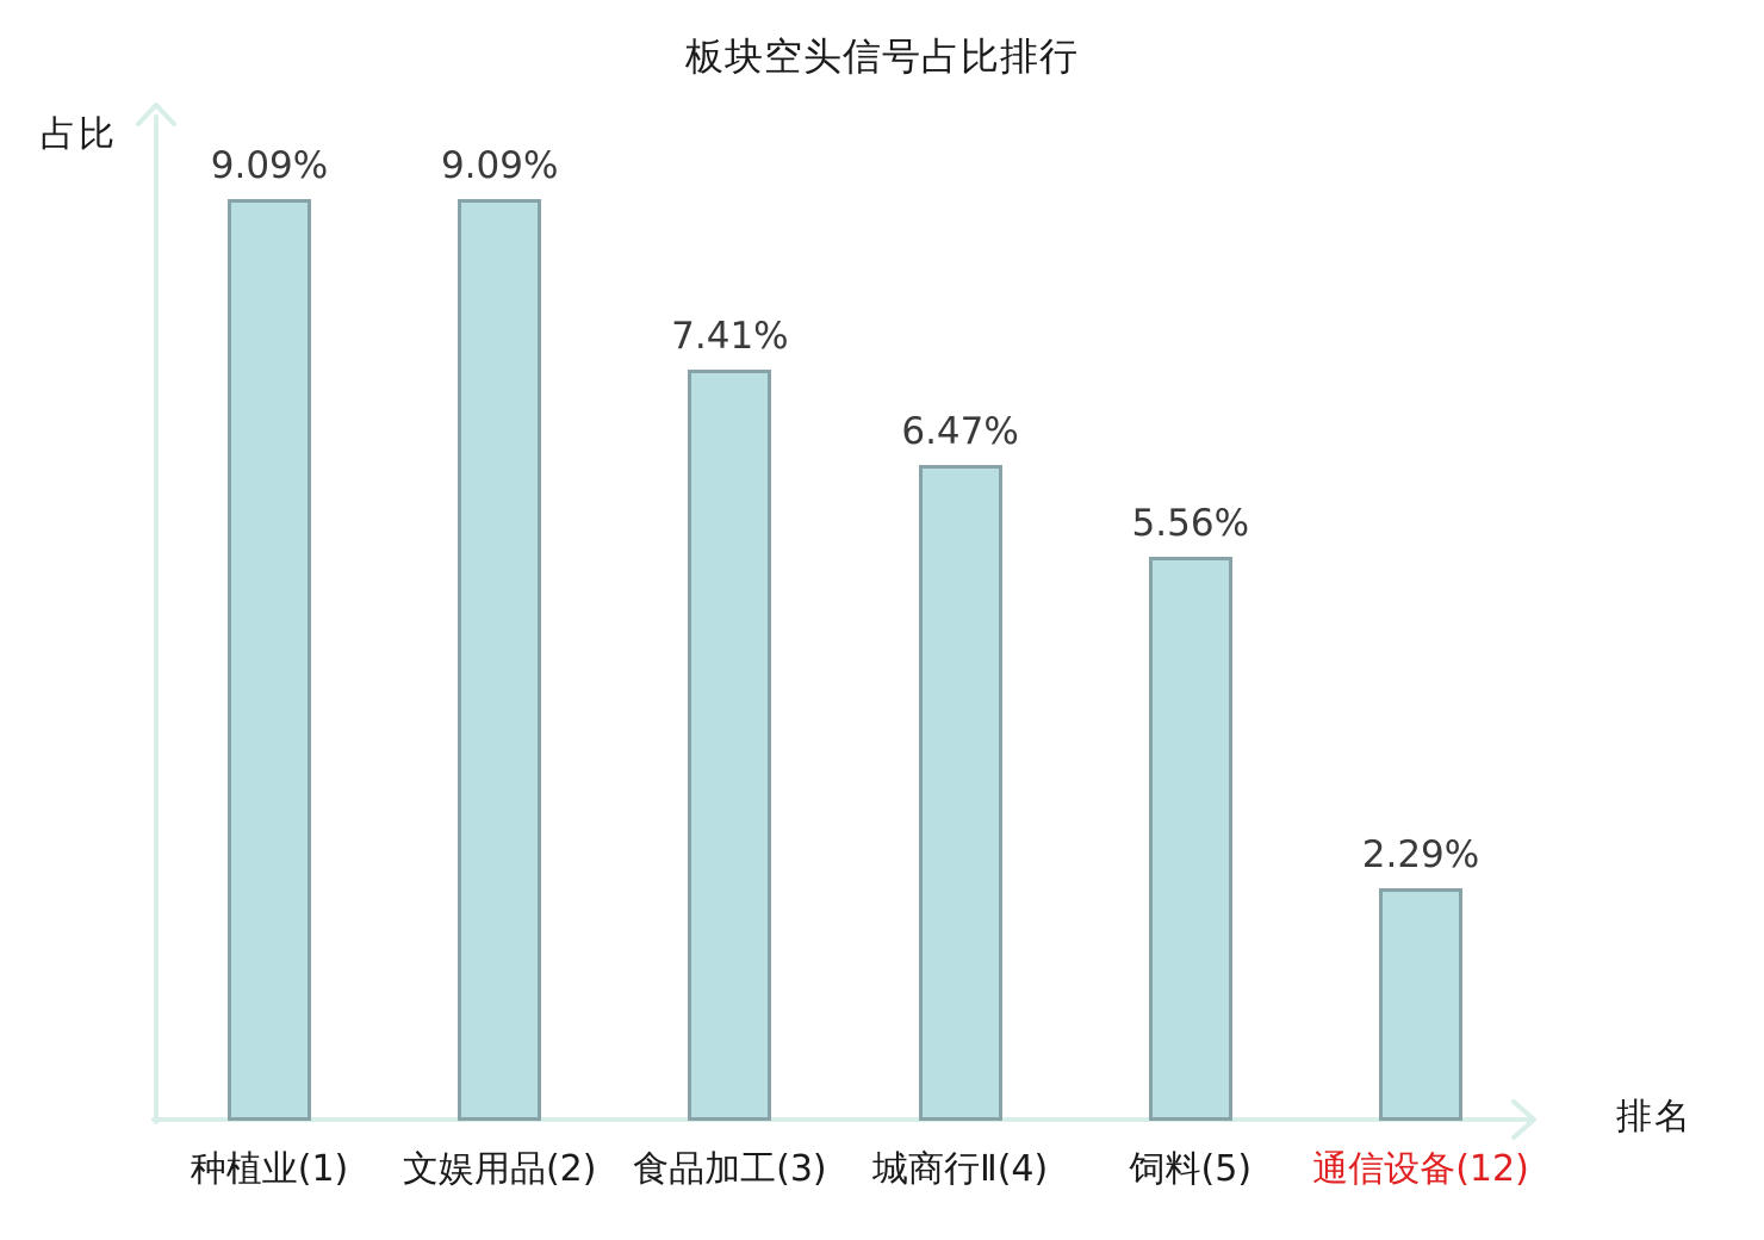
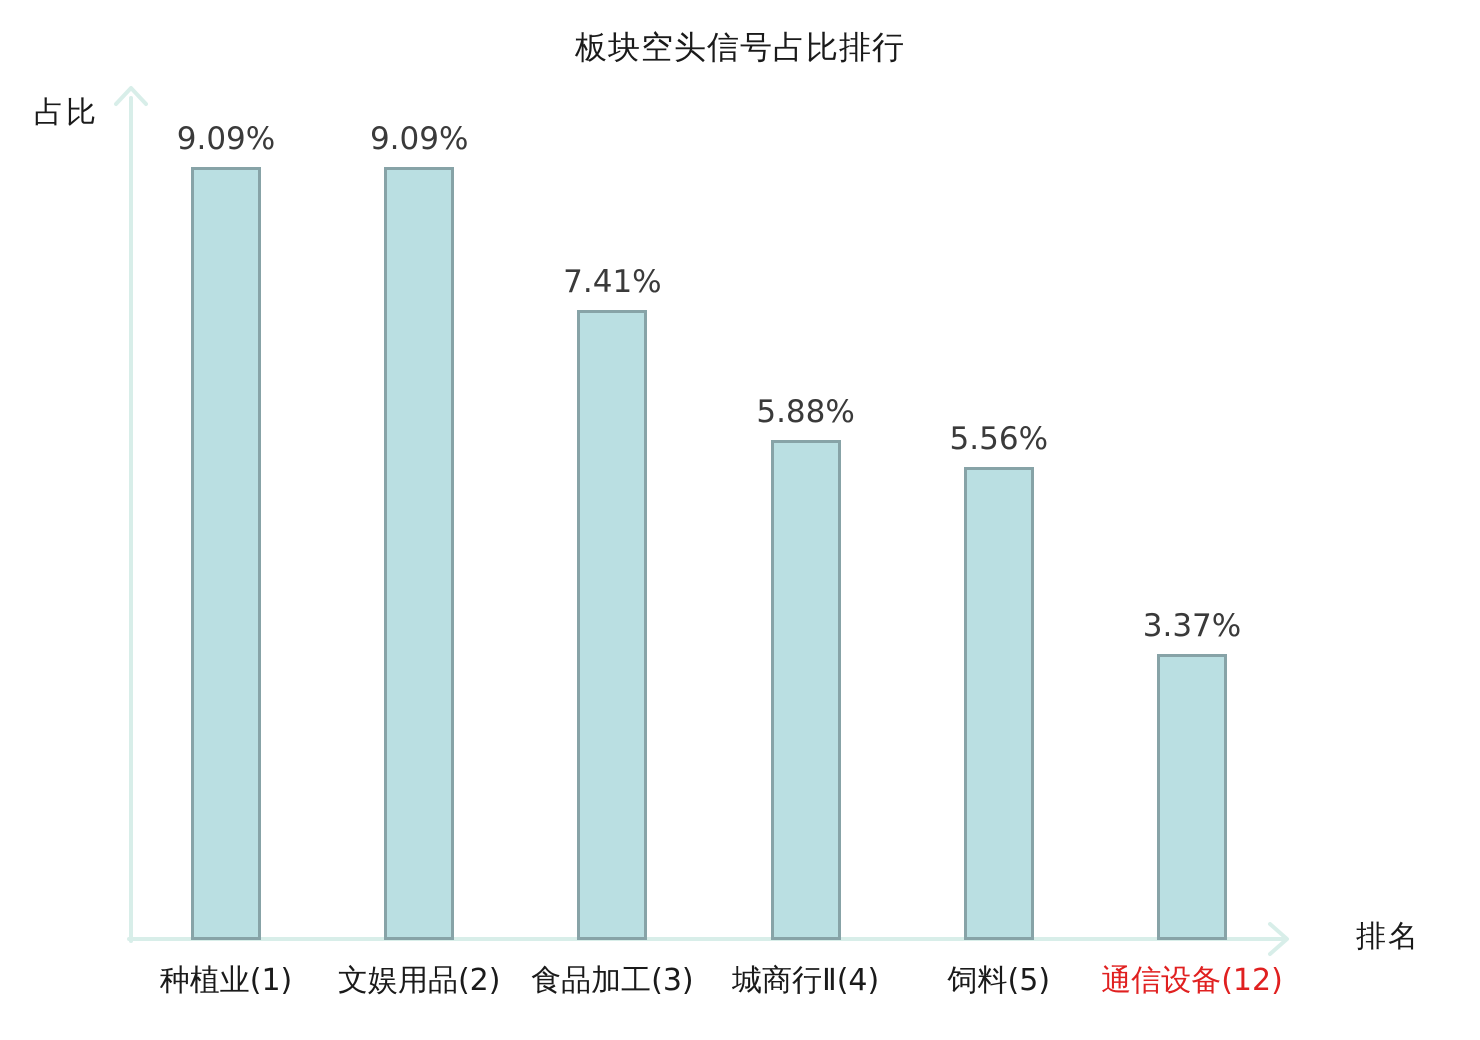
城商行Ⅱ(4): 6.47% -> 5.88%
通信设备(12): 2.29% -> 3.37%
